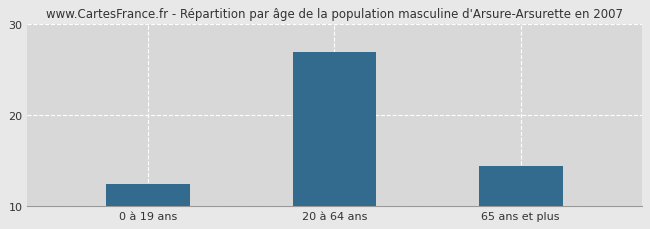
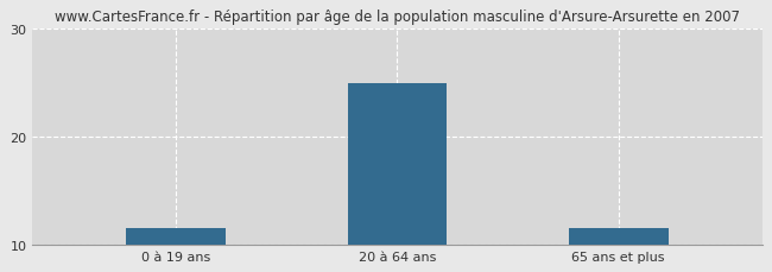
0 à 19 ans: 12.4 -> 11.5
20 à 64 ans: 27.0 -> 25.0
65 ans et plus: 14.4 -> 11.5
